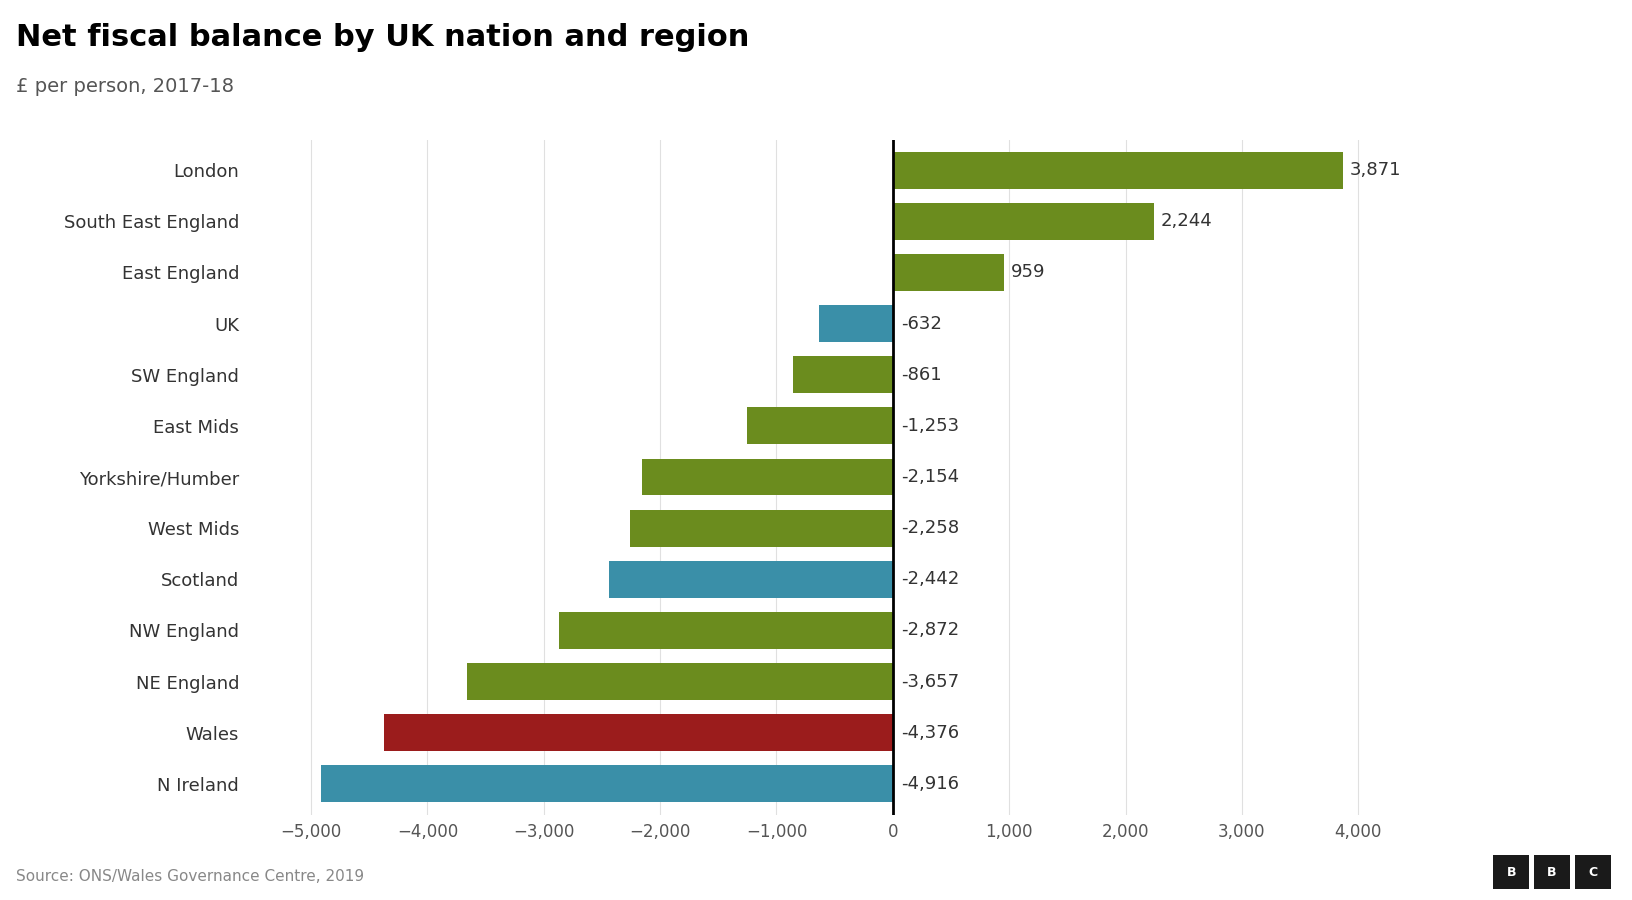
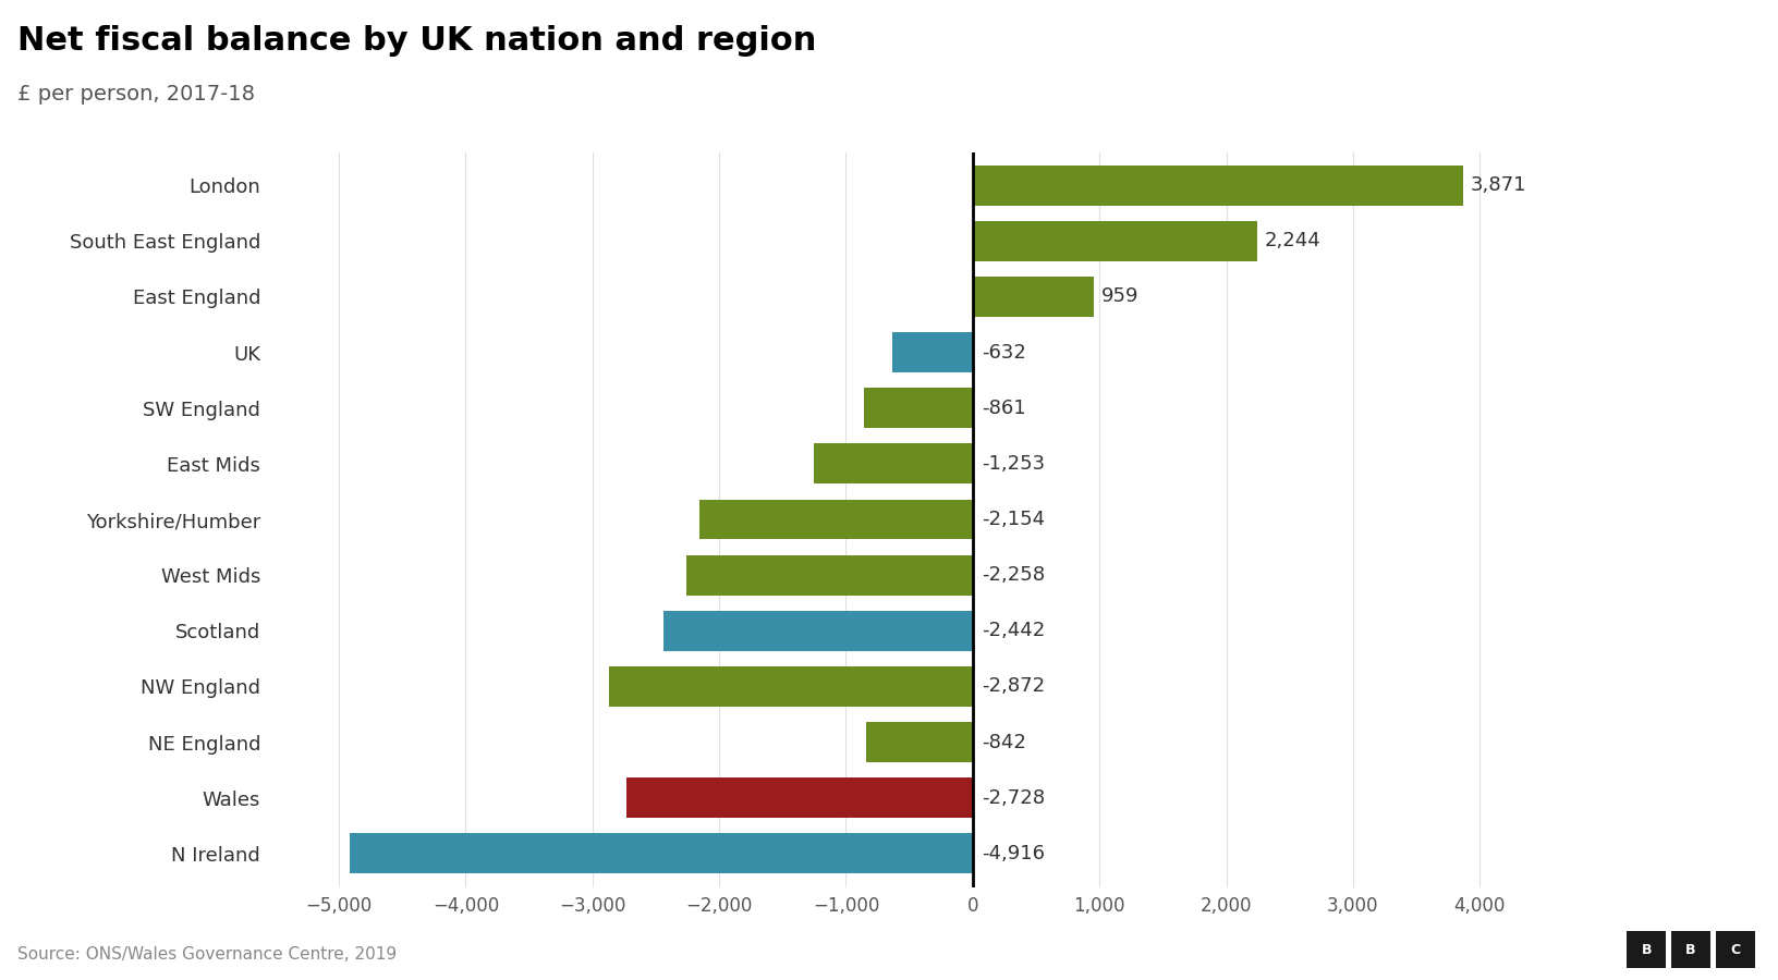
NE England: -3,657 -> -842
Wales: -4,376 -> -2,728
